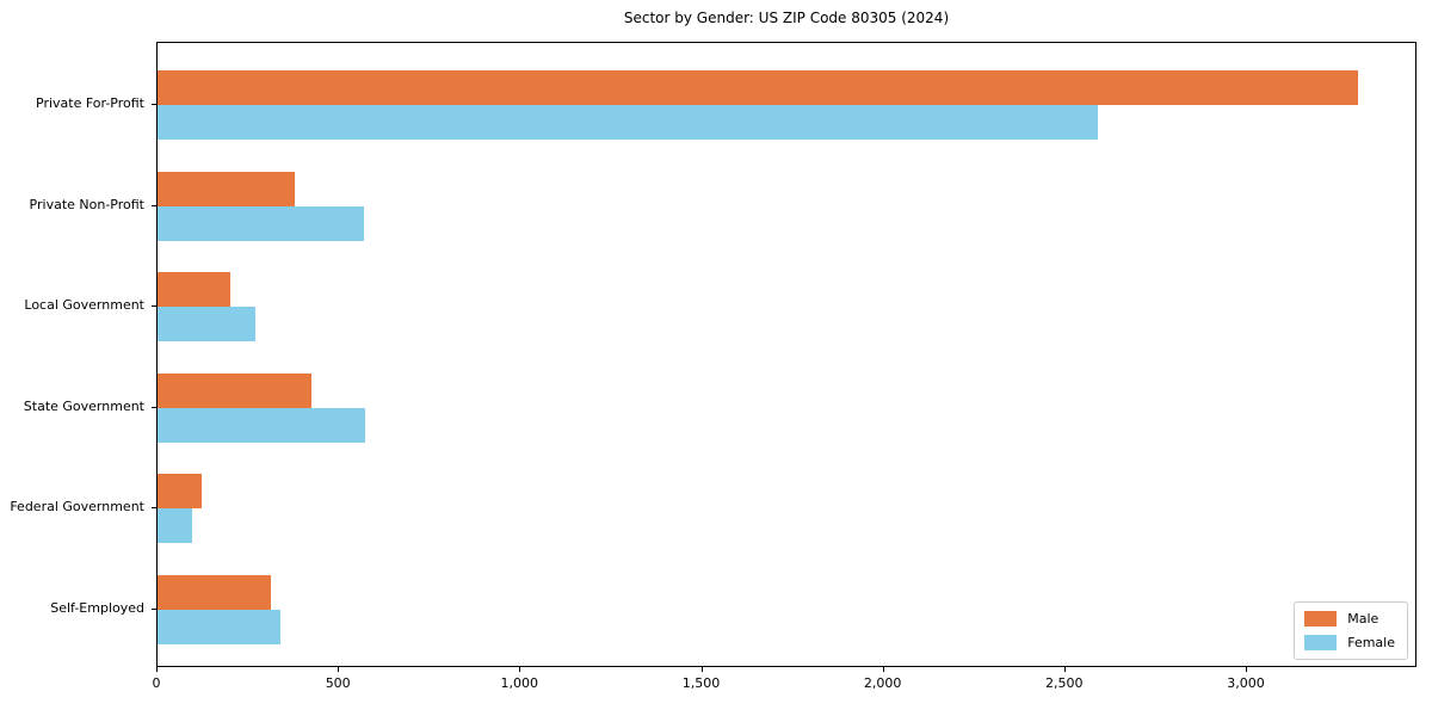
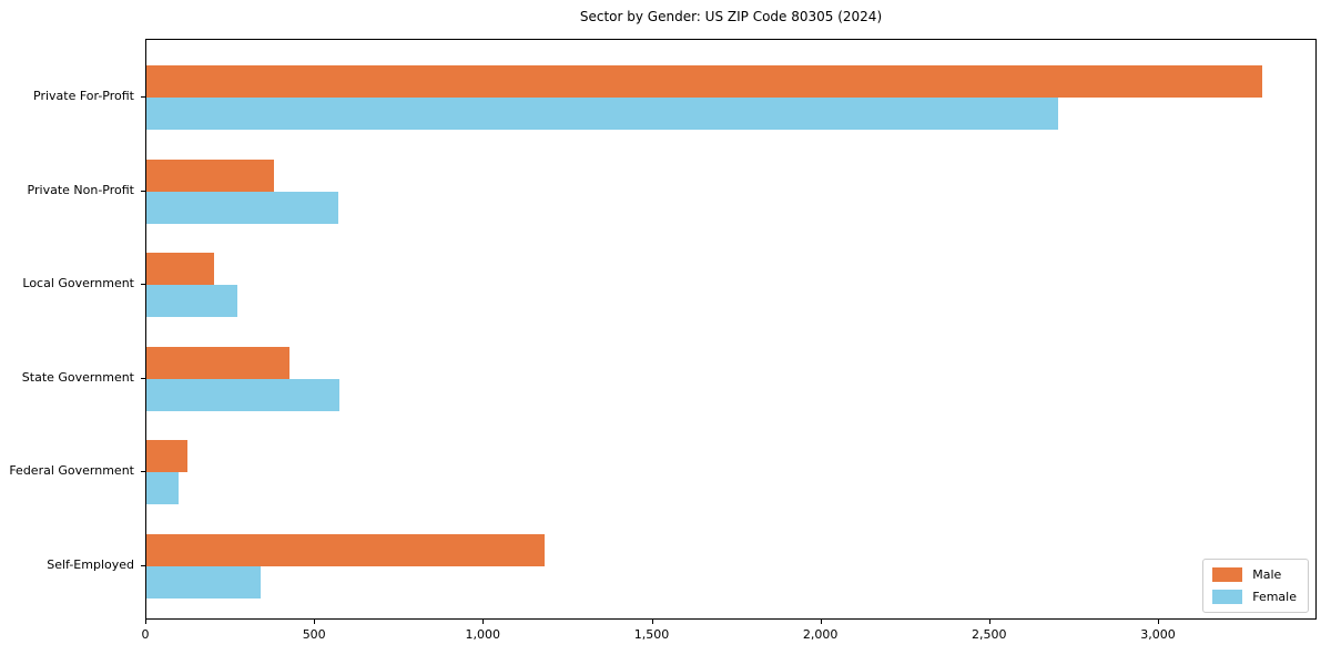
Female/Private For-Profit: 2590 -> 2700
Male/Self-Employed: 310 -> 1180
